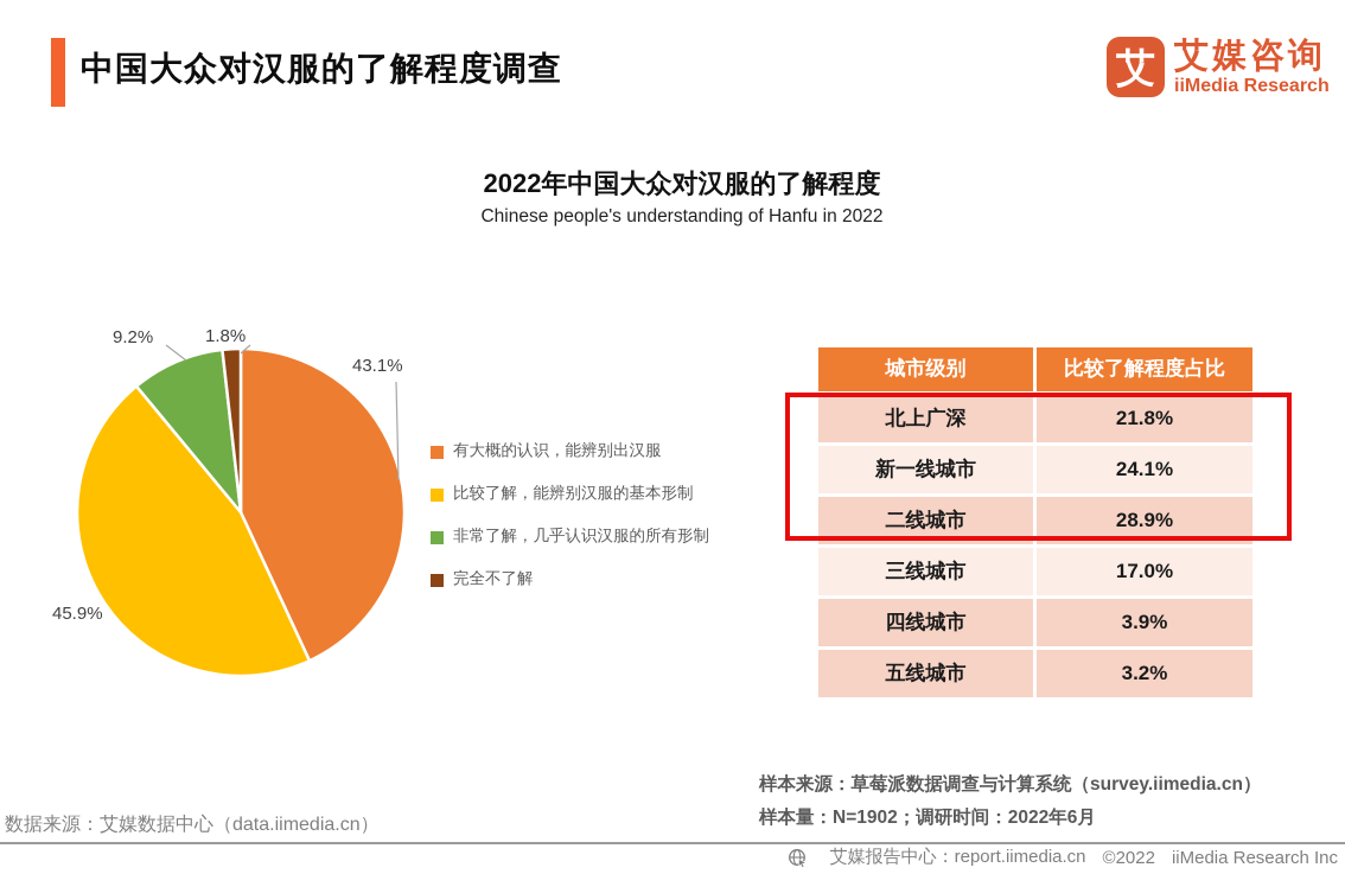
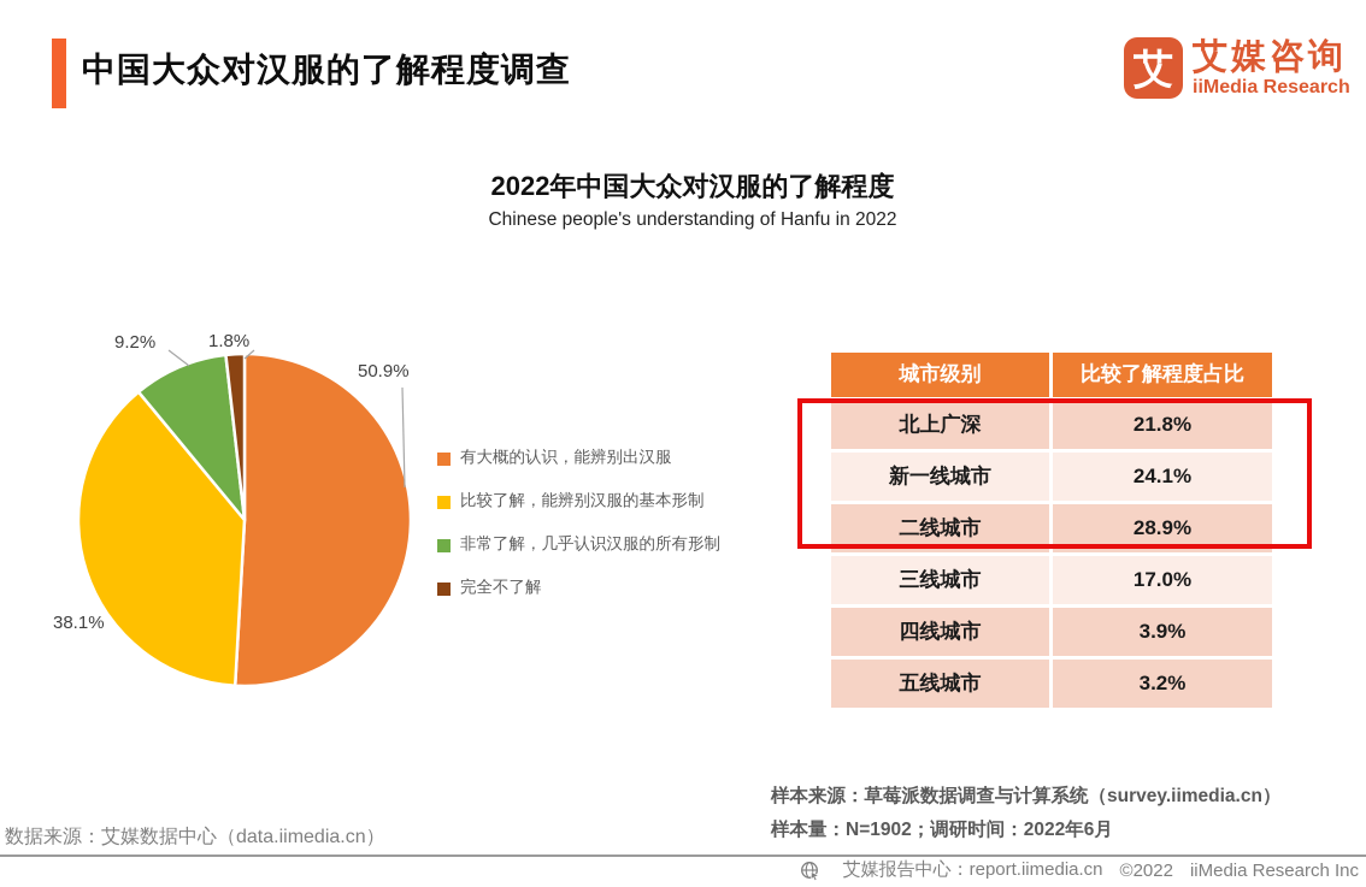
有大概的认识，能辨别出汉服: 43.1% -> 50.9%
比较了解，能辨别汉服的基本形制: 45.9% -> 38.1%
